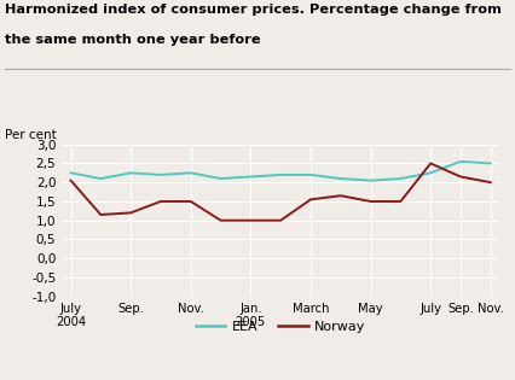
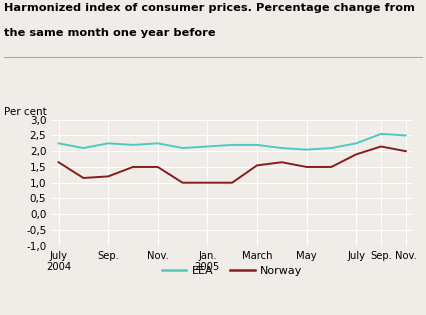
Norway/July 2004: 2,05 -> 1,65
Norway/July: 2,50 -> 1,90
